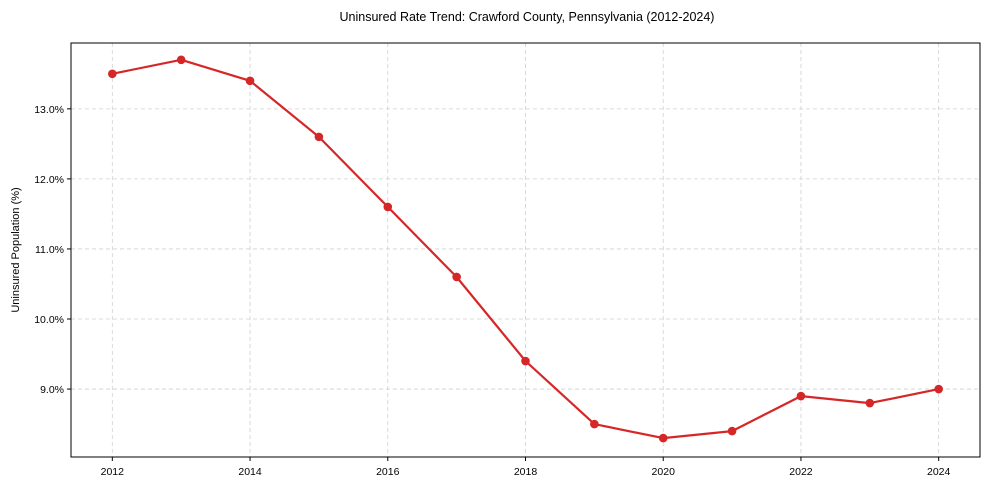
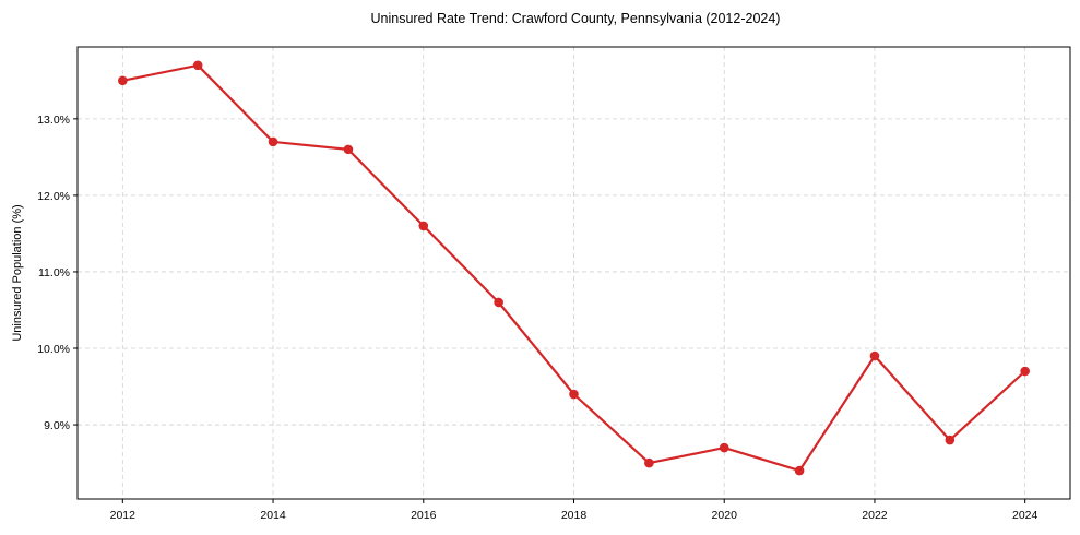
2014: 13.4% -> 12.7%
2020: 8.3% -> 8.7%
2022: 8.9% -> 9.9%
2024: 9.0% -> 9.7%
